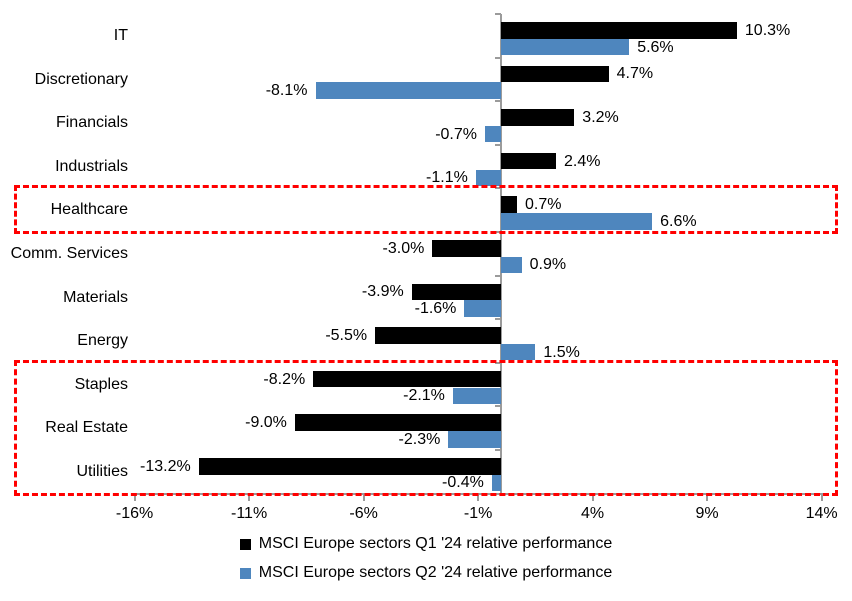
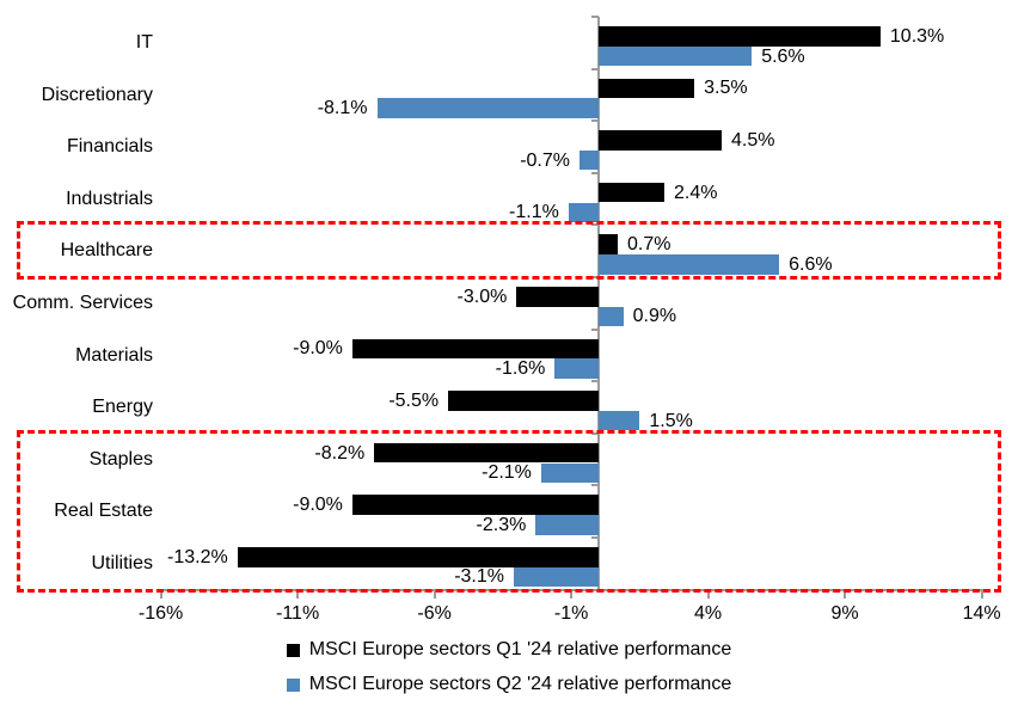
MSCI Europe sectors Q1 '24 relative performance/Discretionary: 4.7% -> 3.5%
MSCI Europe sectors Q1 '24 relative performance/Financials: 3.2% -> 4.5%
MSCI Europe sectors Q1 '24 relative performance/Materials: -3.9% -> -9.0%
MSCI Europe sectors Q2 '24 relative performance/Utilities: -0.4% -> -3.1%
